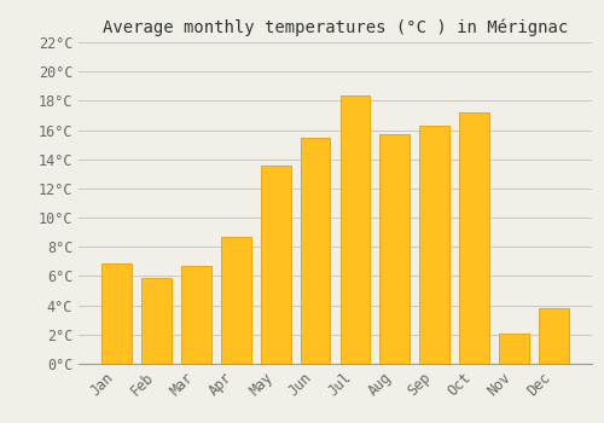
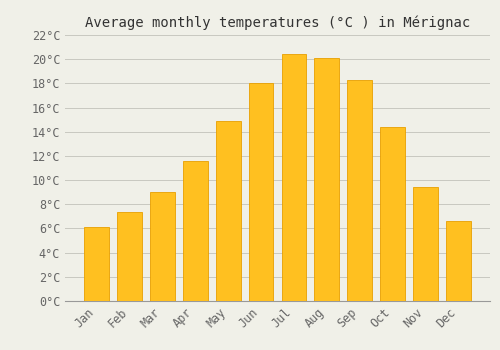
Jan: 6.9°C -> 6.1°C
Feb: 5.9°C -> 7.4°C
Mar: 6.7°C -> 9.0°C
Apr: 8.7°C -> 11.6°C
May: 13.6°C -> 14.9°C
Jun: 15.5°C -> 18.0°C
Jul: 18.4°C -> 20.4°C
Aug: 15.7°C -> 20.1°C
Sep: 16.3°C -> 18.3°C
Oct: 17.2°C -> 14.4°C
Nov: 2.1°C -> 9.4°C
Dec: 3.8°C -> 6.6°C
